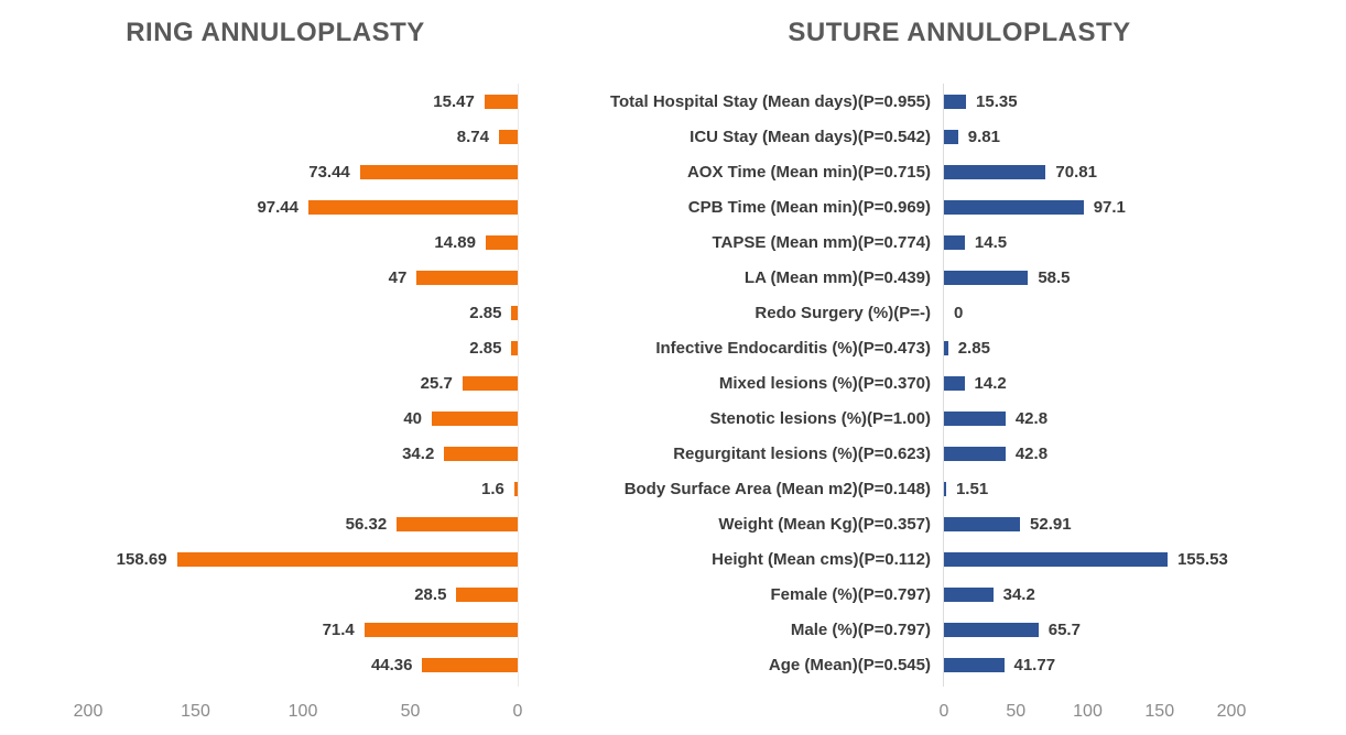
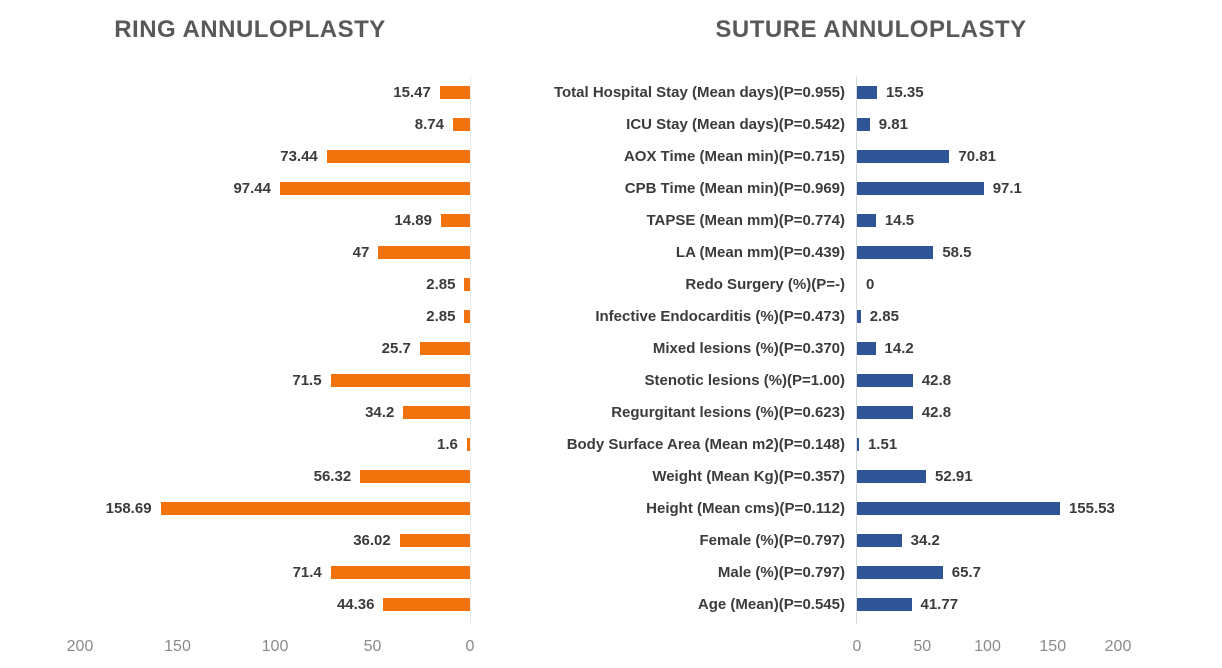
RING ANNULOPLASTY/Stenotic lesions (%)(P=1.00): 40 -> 71.5
RING ANNULOPLASTY/Female (%)(P=0.797): 28.5 -> 36.02
